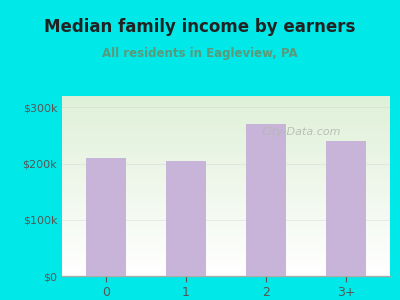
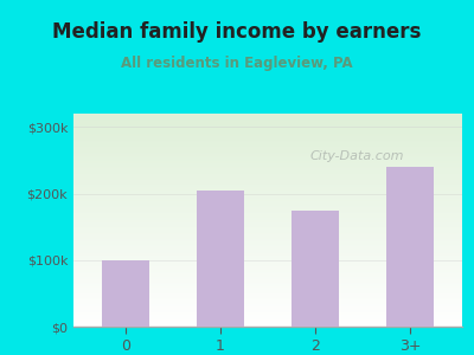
0: $210k -> $100k
2: $270k -> $175k
